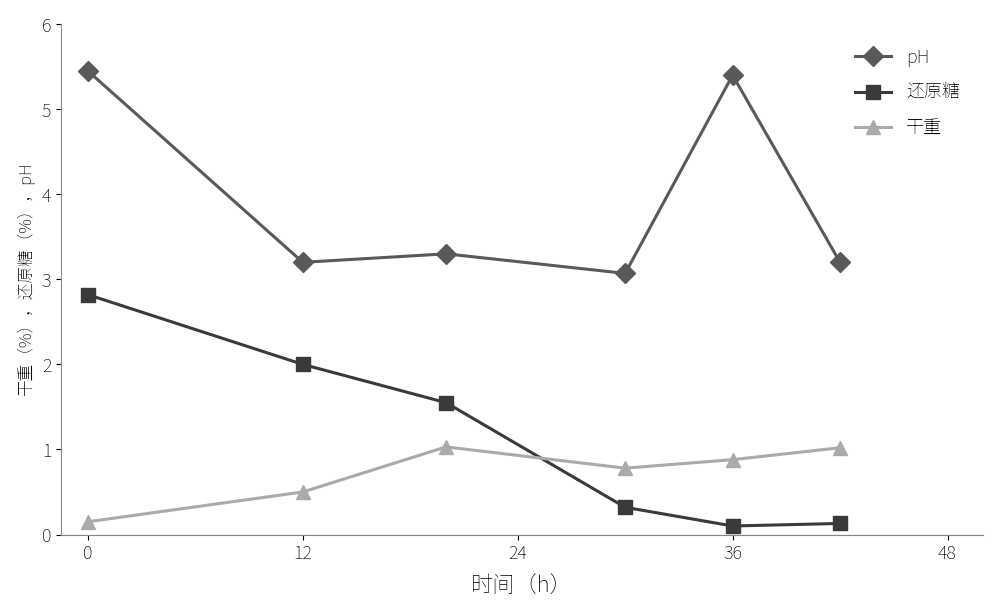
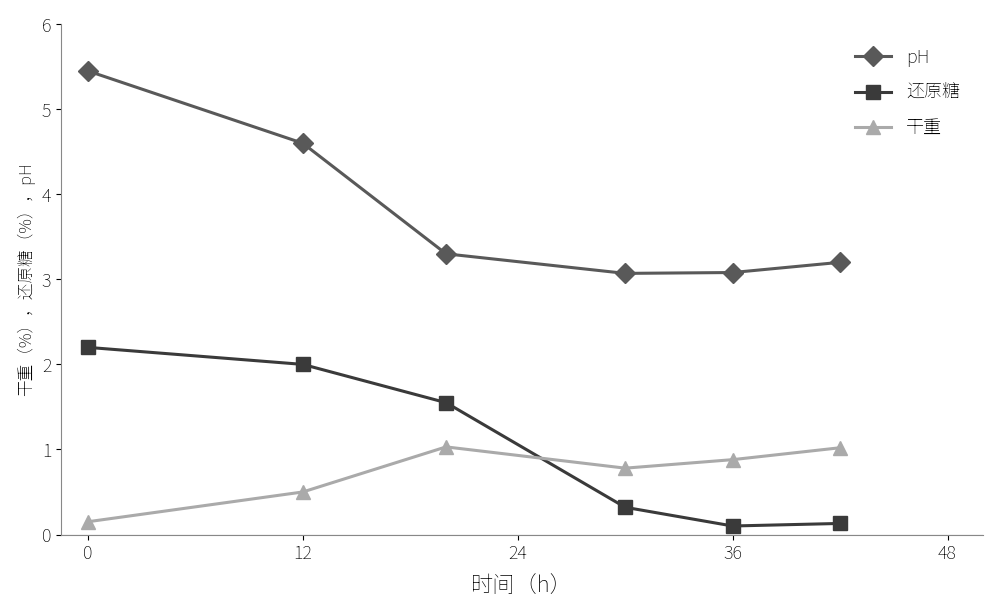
还原糖/0: 2.82 -> 2.20
pH/12: 3.20 -> 4.60
pH/36: 5.40 -> 3.08
